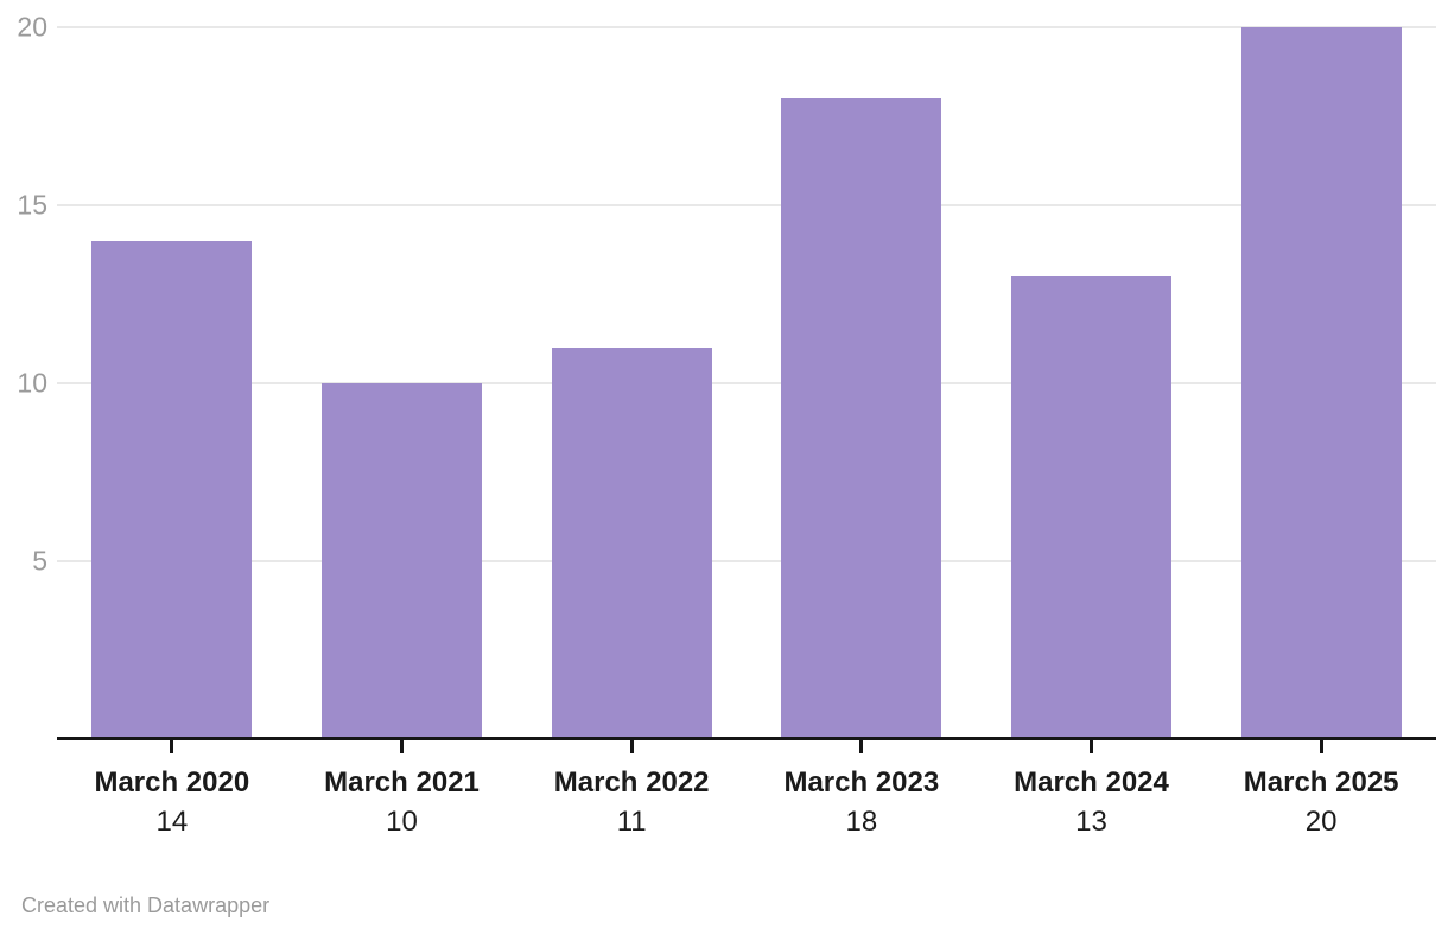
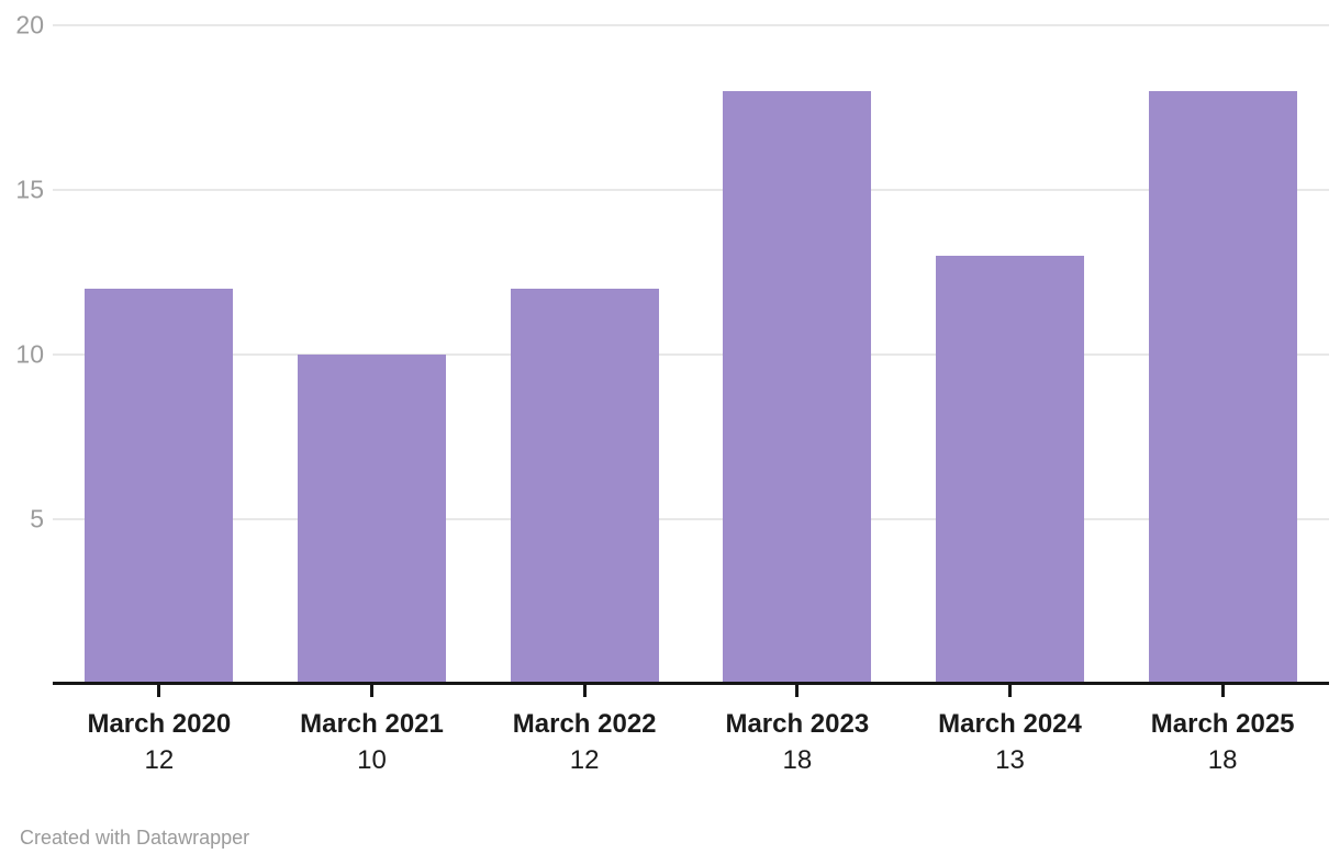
March 2020: 14 -> 12
March 2022: 11 -> 12
March 2025: 20 -> 18
